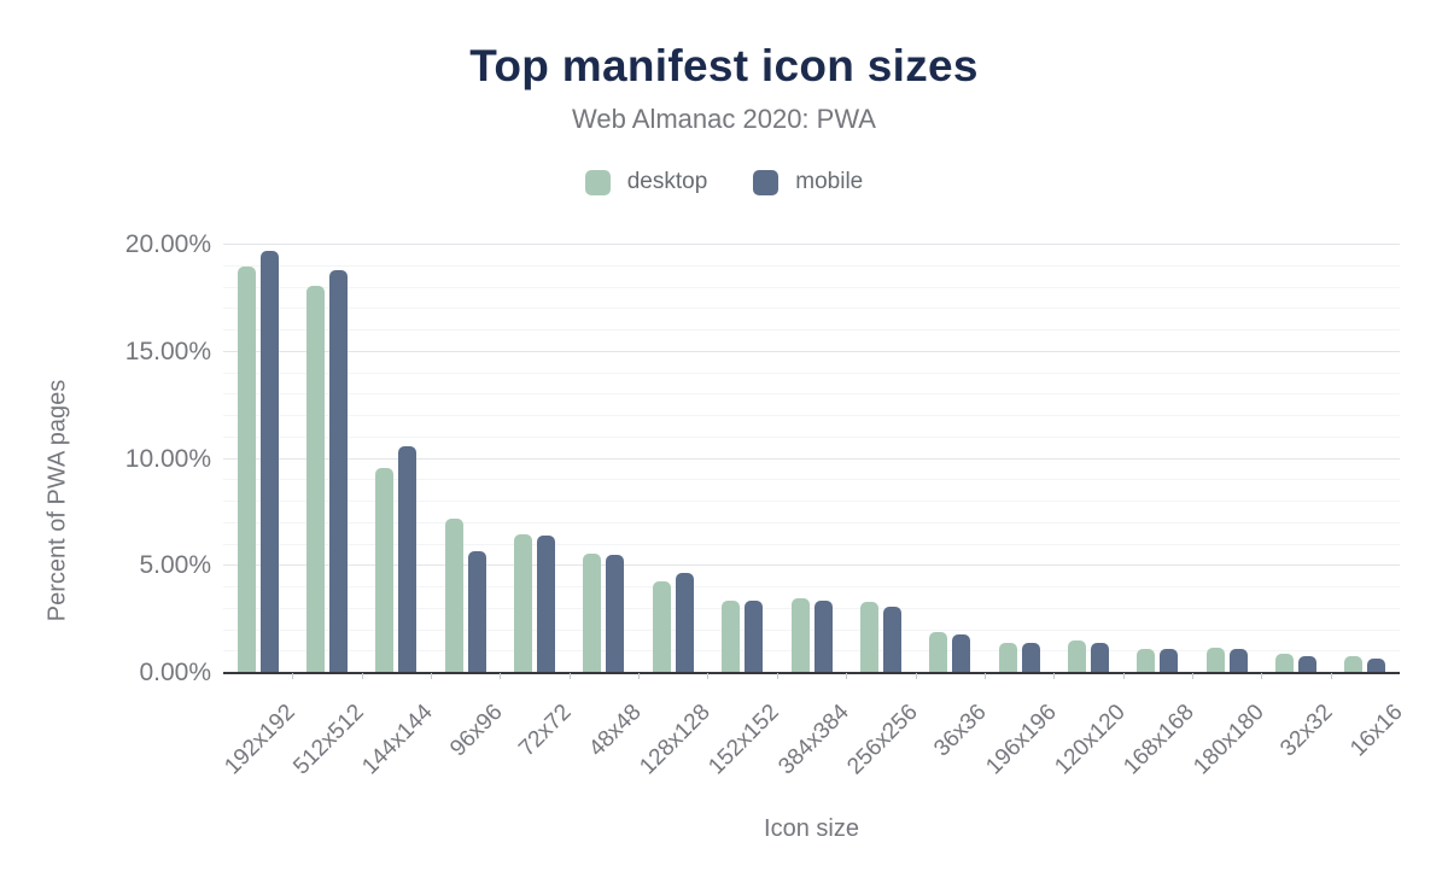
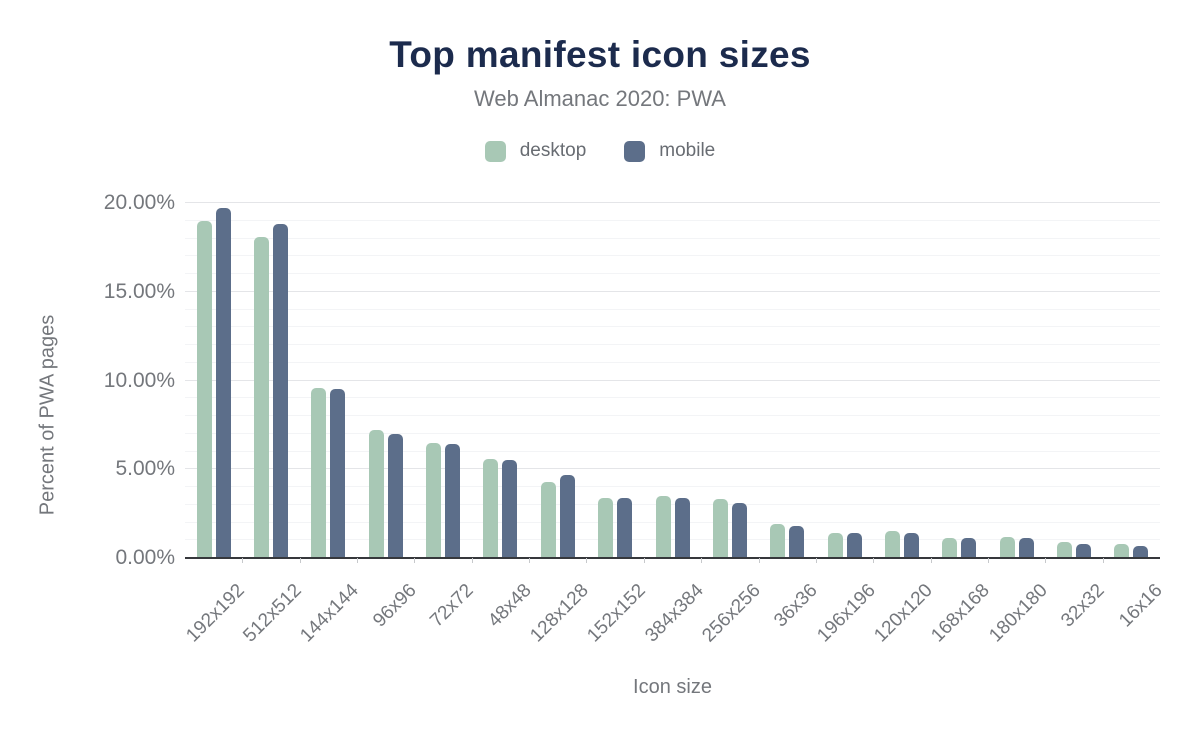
mobile/144x144: 10.6% -> 9.5%
mobile/96x96: 5.7% -> 7.0%
